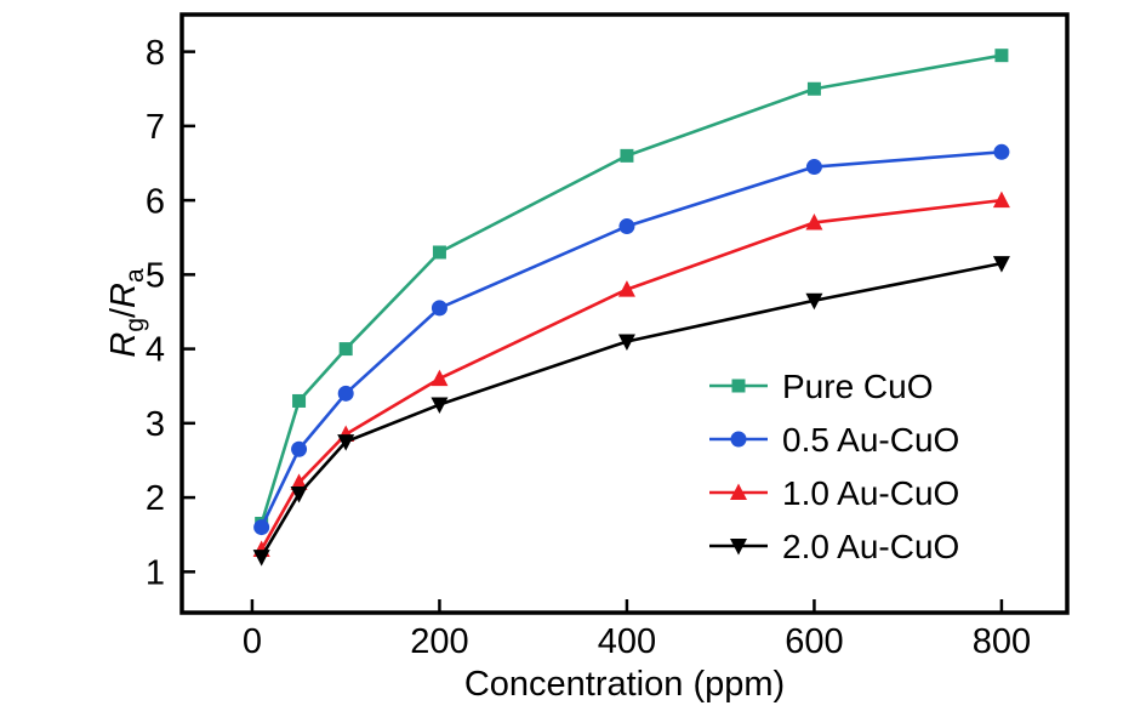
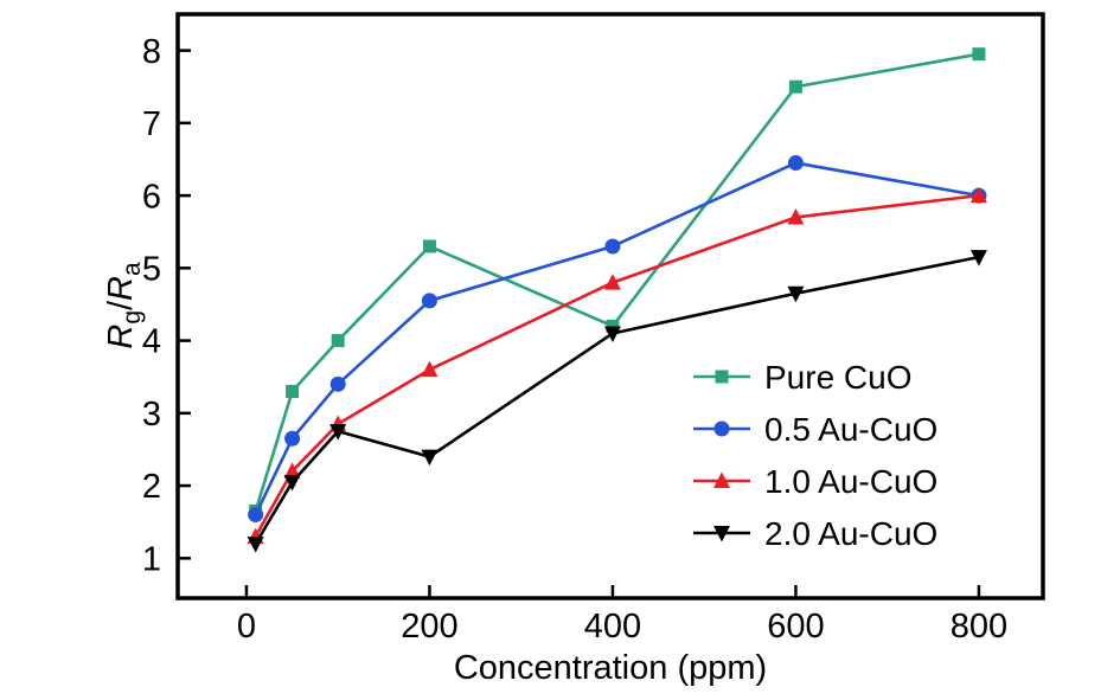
2.0 Au-CuO/200: 3.2 -> 2.4
Pure CuO/400: 6.6 -> 4.2
0.5 Au-CuO/400: 5.7 -> 5.3
0.5 Au-CuO/800: 6.7 -> 6.0
